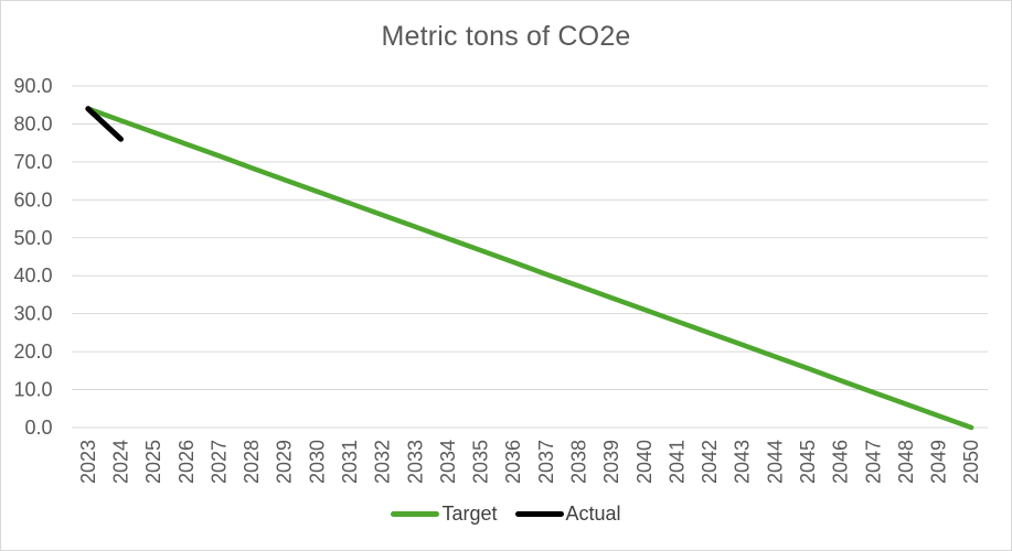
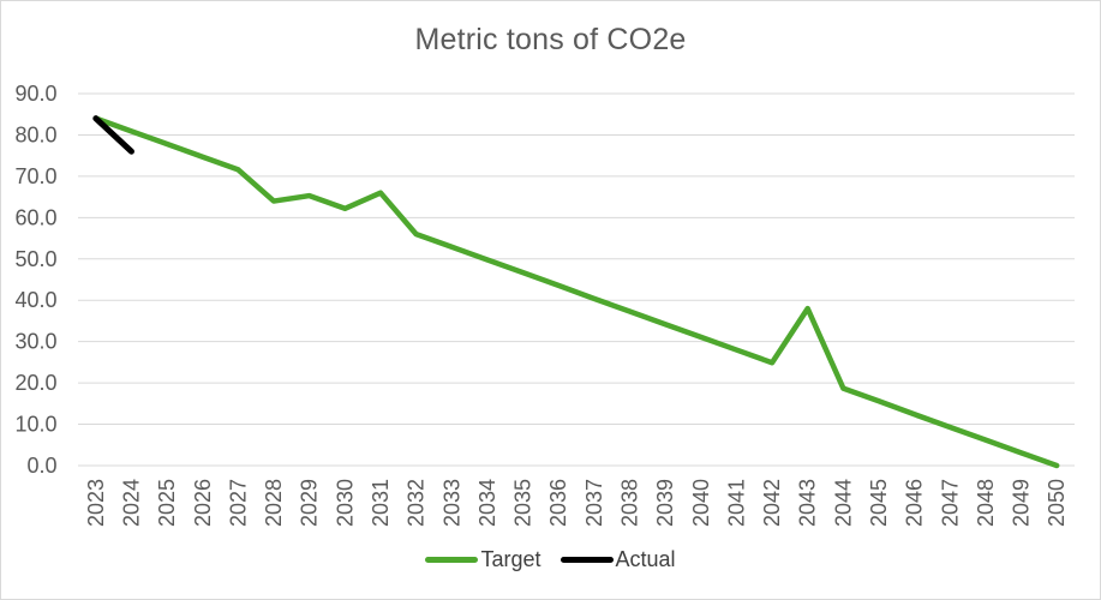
Target/2028: 68 -> 64
Target/2031: 59 -> 66
Target/2043: 22 -> 38
